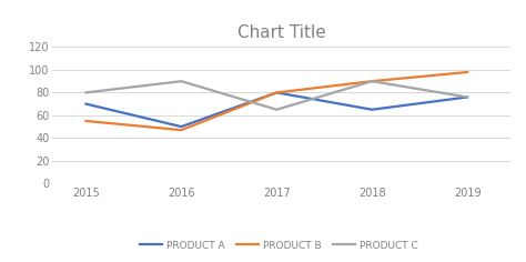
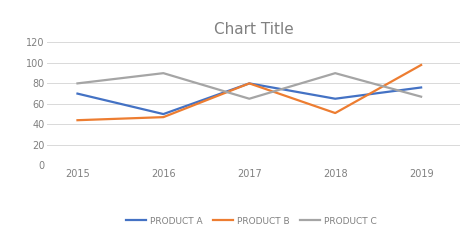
PRODUCT B/2015: 55 -> 44
PRODUCT B/2018: 90 -> 51
PRODUCT C/2019: 76 -> 67
